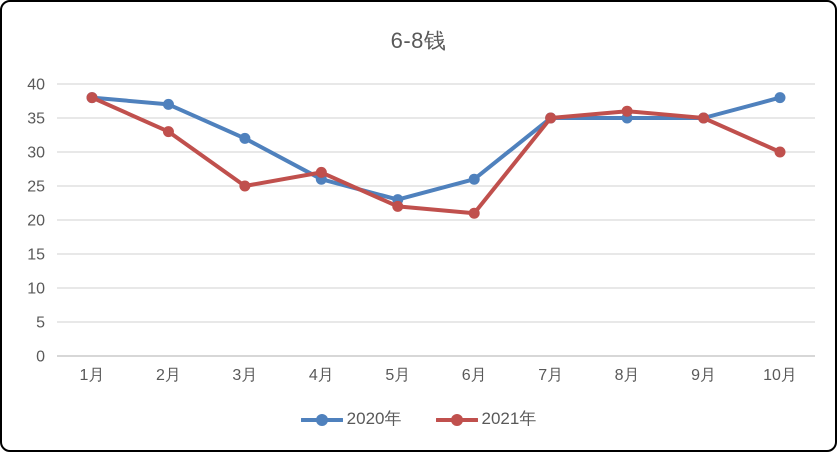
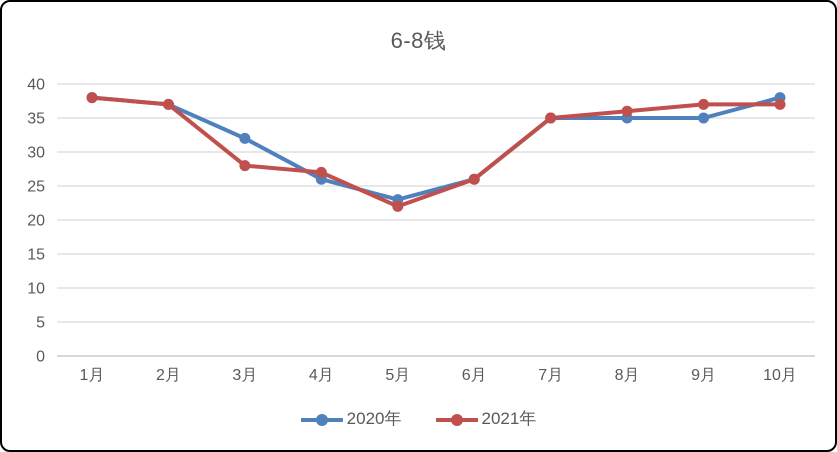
2021年/2月: 33 -> 37
2021年/3月: 25 -> 28
2021年/6月: 21 -> 26
2021年/9月: 35 -> 37
2021年/10月: 30 -> 37
